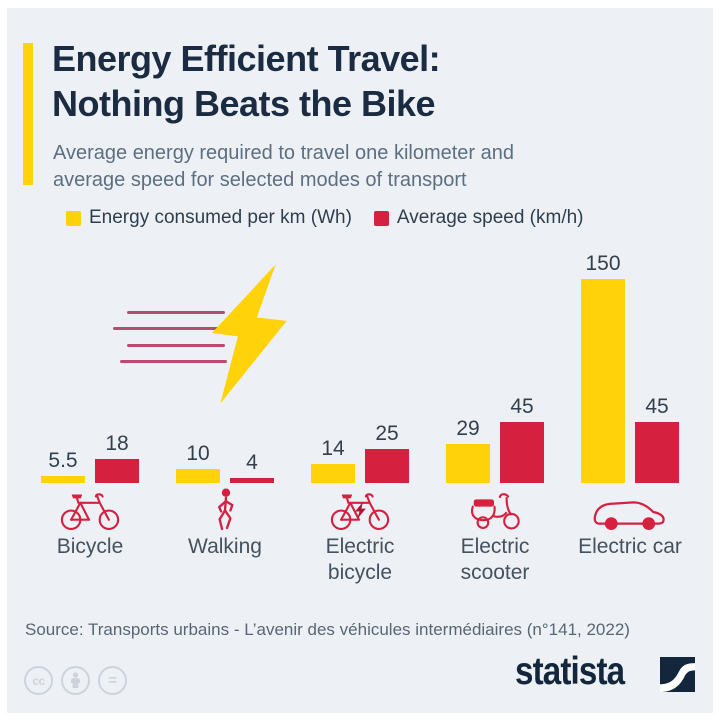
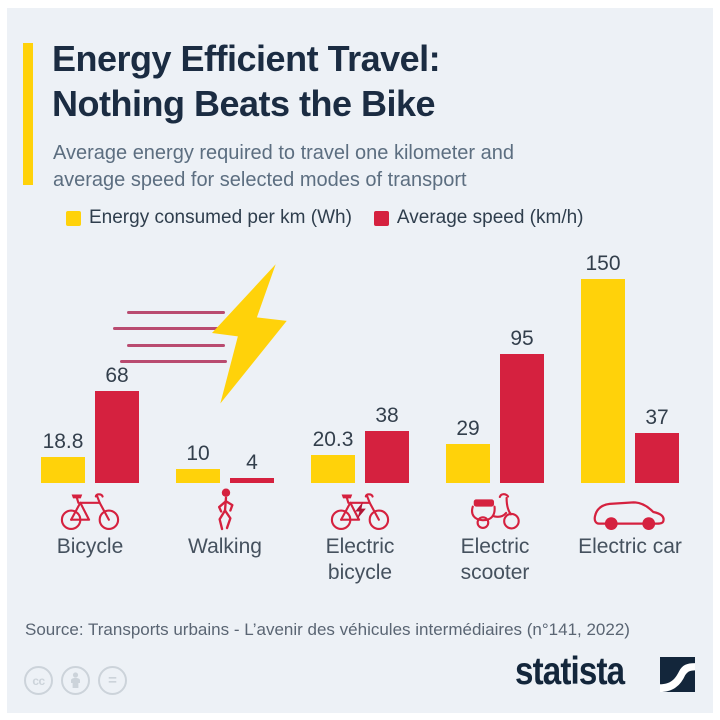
Energy consumed per km (Wh)/Bicycle: 5.5 -> 18.8
Average speed (km/h)/Bicycle: 18 -> 68
Energy consumed per km (Wh)/Electric bicycle: 14 -> 20.3
Average speed (km/h)/Electric bicycle: 25 -> 38
Average speed (km/h)/Electric scooter: 45 -> 95
Average speed (km/h)/Electric car: 45 -> 37
